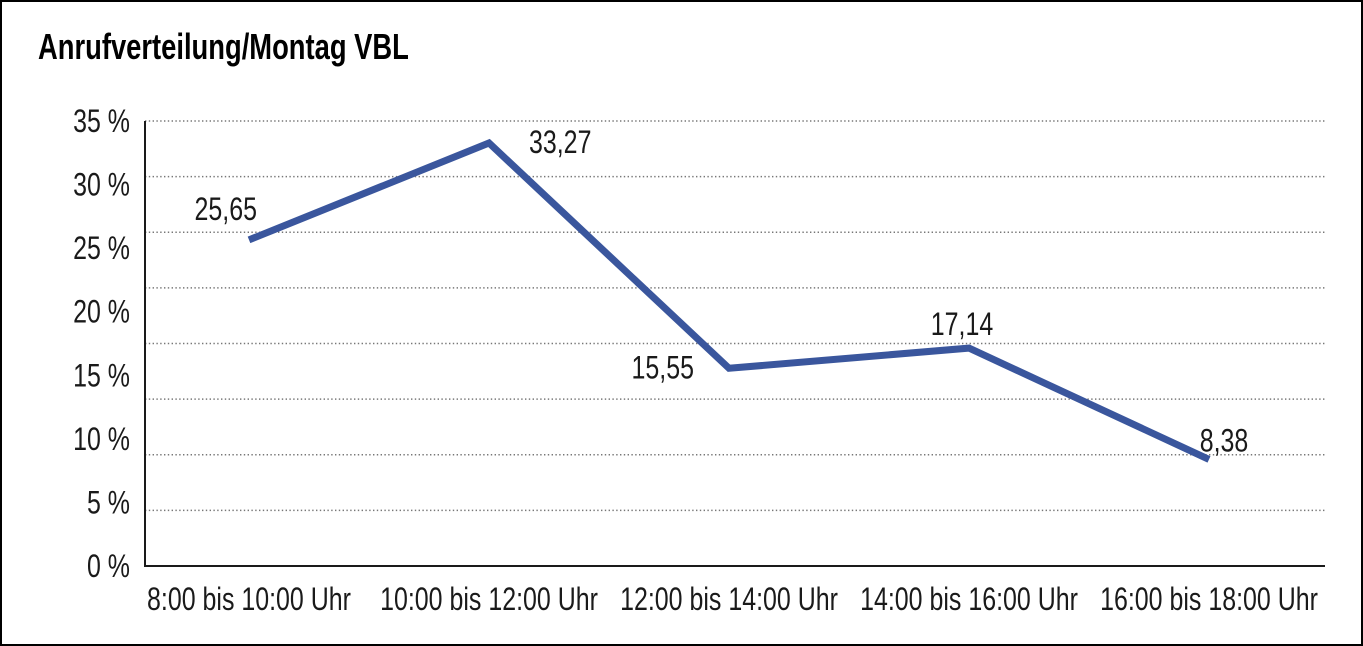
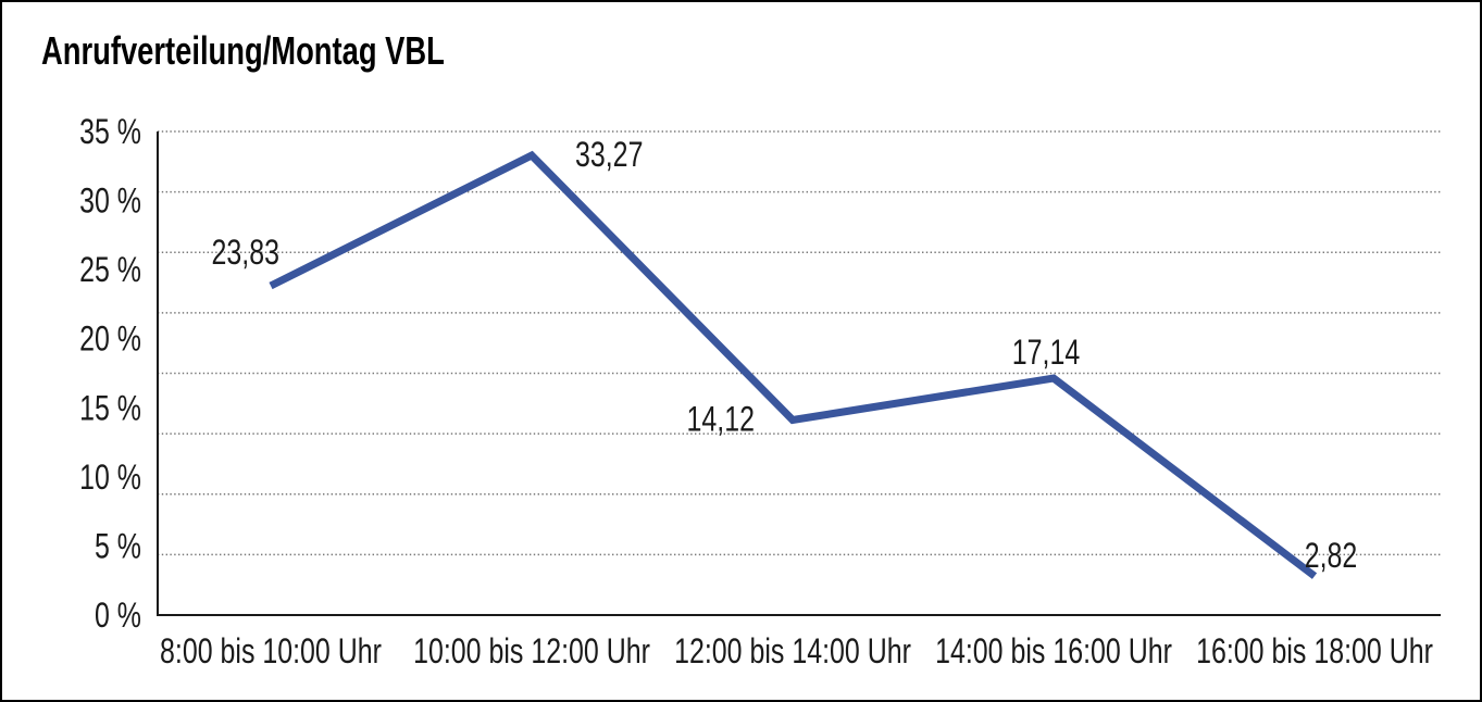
8:00 bis 10:00 Uhr: 25,65 -> 23,83
12:00 bis 14:00 Uhr: 15,55 -> 14,12
16:00 bis 18:00 Uhr: 8,38 -> 2,82
